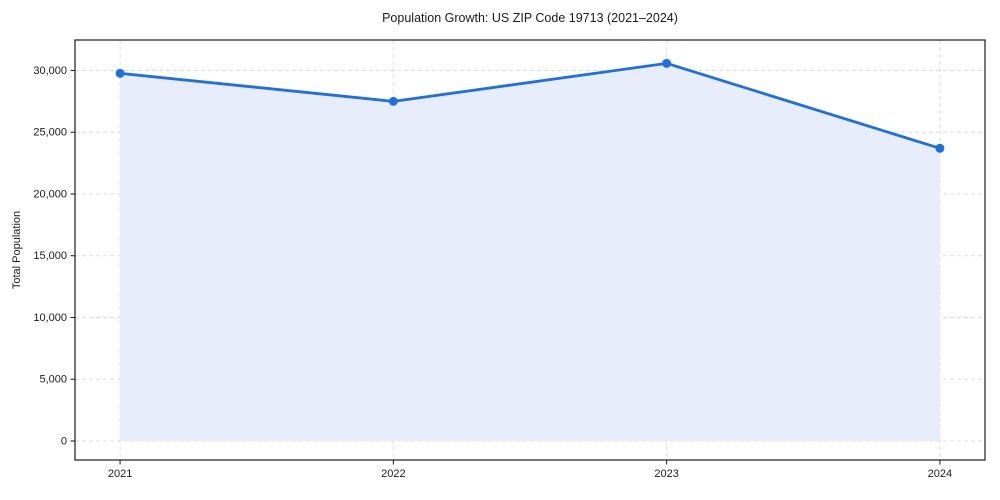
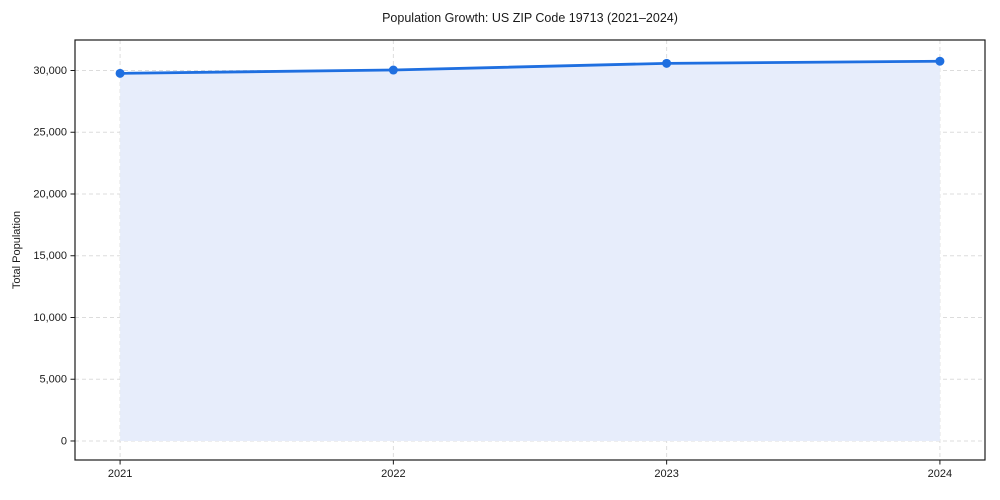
2022: 27500 -> 30000
2024: 23700 -> 30800
